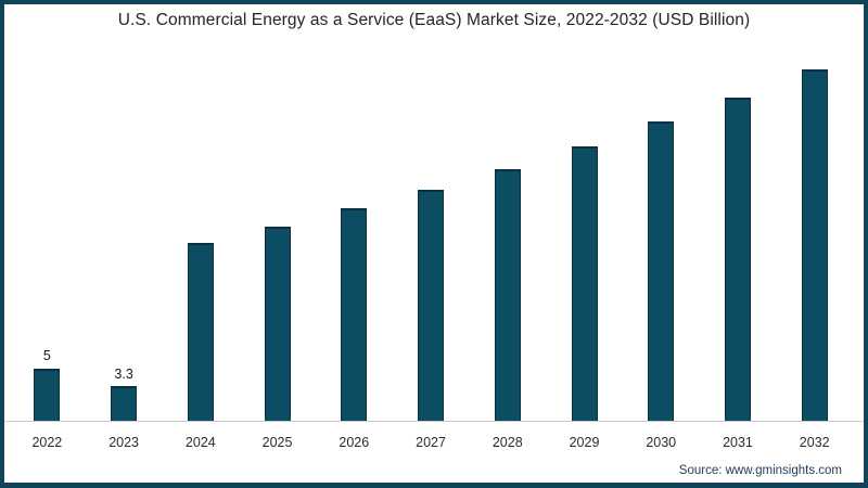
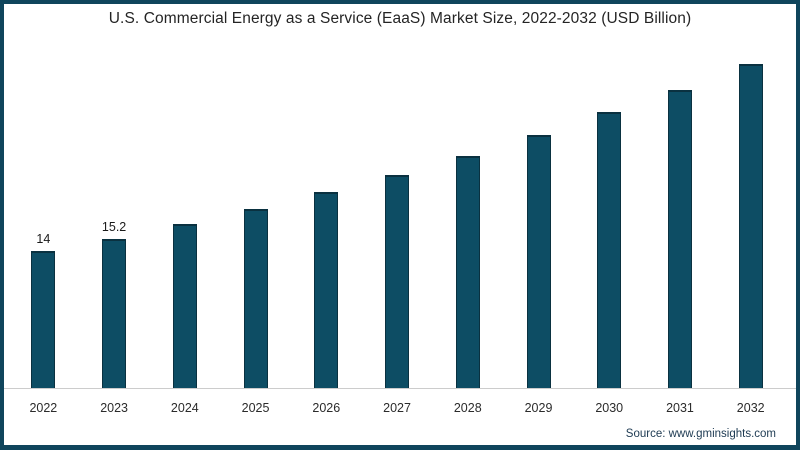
2022: 5 -> 14
2023: 3.3 -> 15.2
